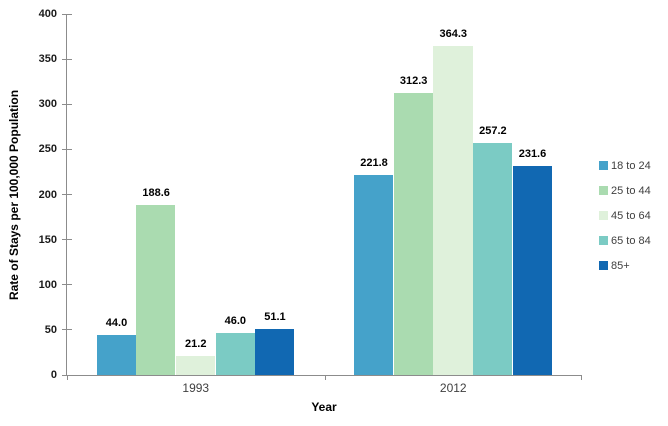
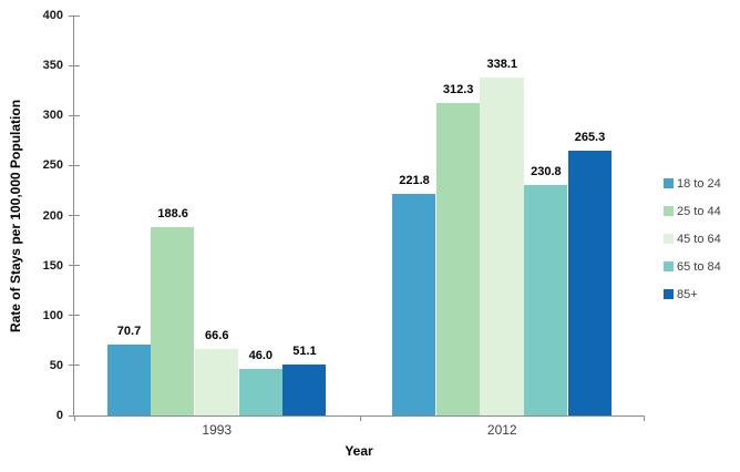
18 to 24/1993: 44.0 -> 70.7
45 to 64/1993: 21.2 -> 66.6
45 to 64/2012: 364.3 -> 338.1
65 to 84/2012: 257.2 -> 230.8
85+/2012: 231.6 -> 265.3
